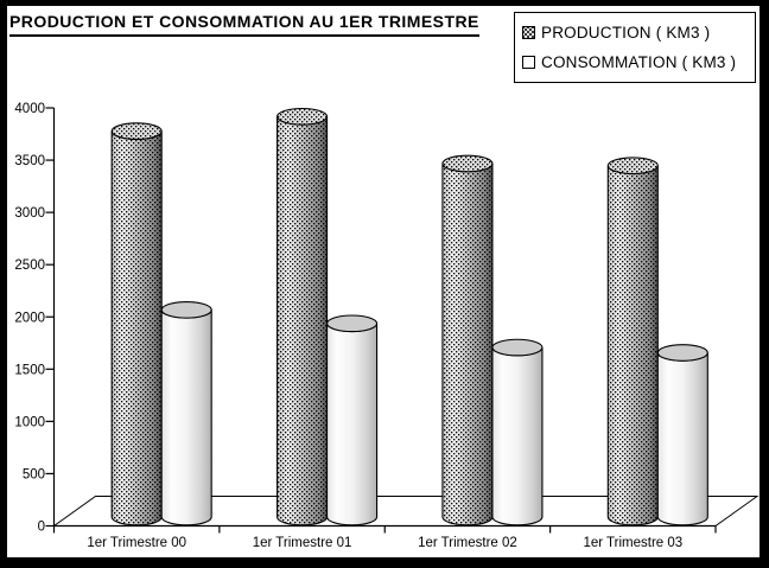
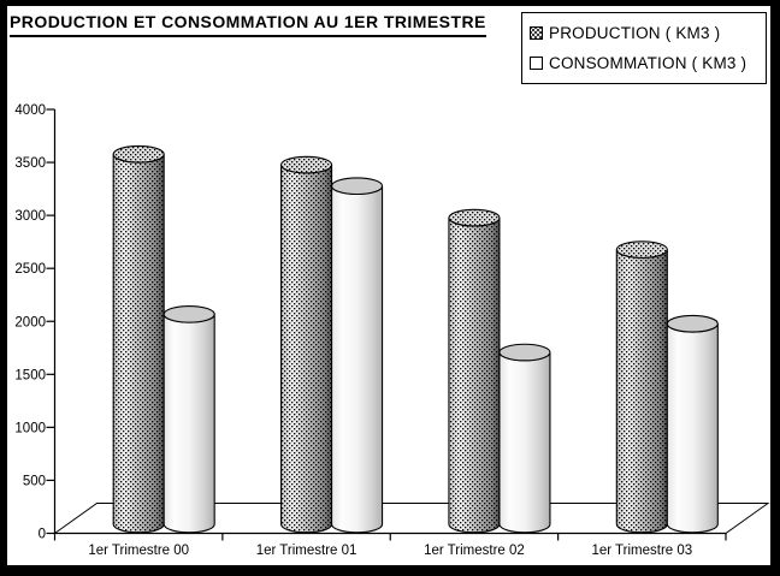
PRODUCTION ( KM3 )/1er Trimestre 00: 3700 -> 3500
PRODUCTION ( KM3 )/1er Trimestre 01: 3800 -> 3400
CONSOMMATION ( KM3 )/1er Trimestre 01: 1900 -> 3200
PRODUCTION ( KM3 )/1er Trimestre 02: 3400 -> 2900
PRODUCTION ( KM3 )/1er Trimestre 03: 3400 -> 2600
CONSOMMATION ( KM3 )/1er Trimestre 03: 1600 -> 1900
